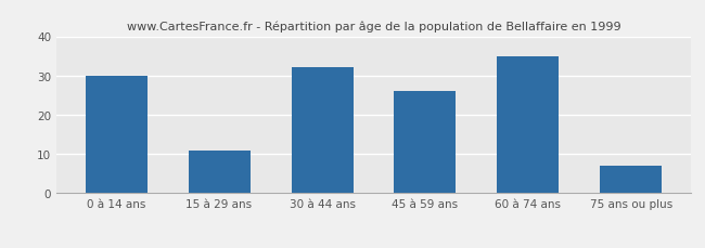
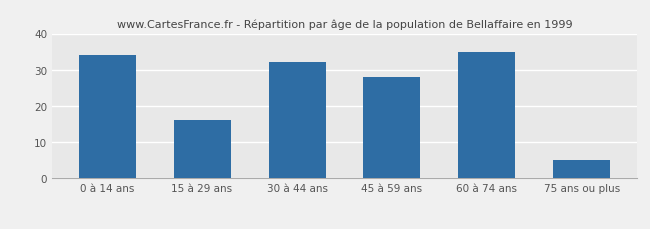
0 à 14 ans: 30 -> 34
15 à 29 ans: 11 -> 16
45 à 59 ans: 26 -> 28
75 ans ou plus: 7 -> 5
